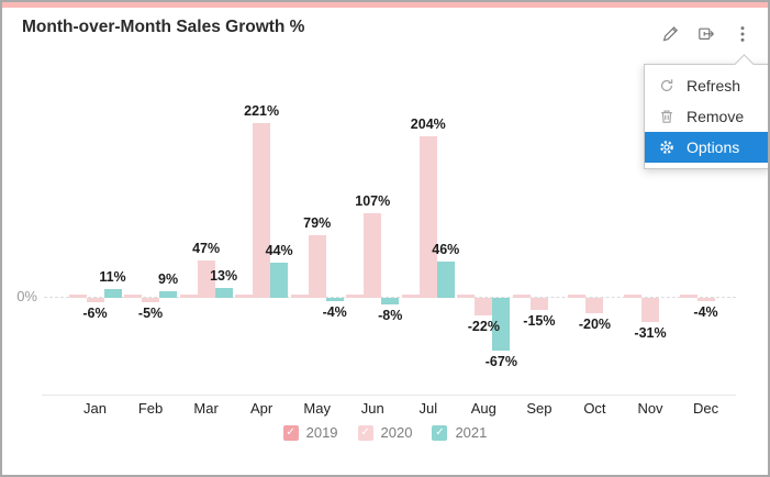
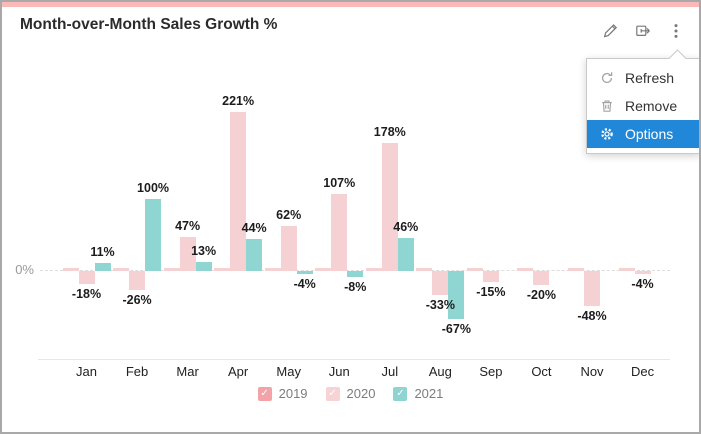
2020/Jan: -6% -> -18%
2020/Feb: -5% -> -26%
2021/Feb: 9% -> 100%
2020/May: 79% -> 62%
2020/Jul: 204% -> 178%
2020/Aug: -22% -> -33%
2020/Nov: -31% -> -48%
